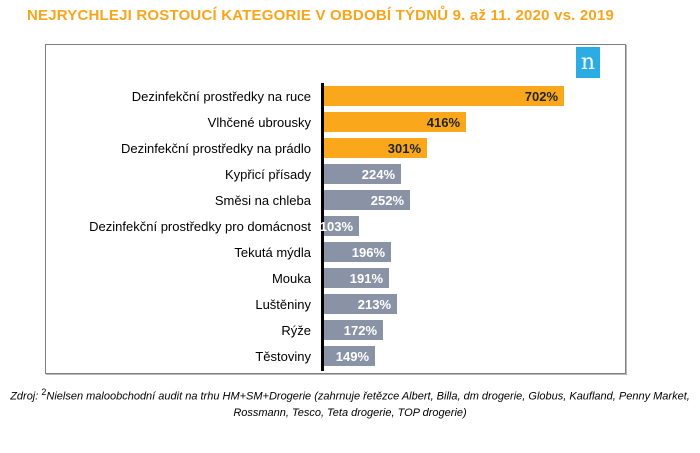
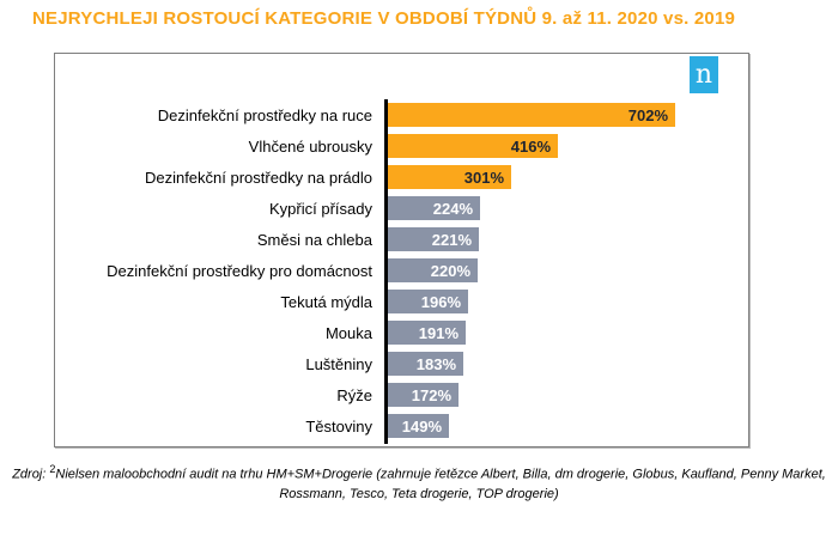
Směsi na chleba: 252% -> 221%
Dezinfekční prostředky pro domácnost: 103% -> 220%
Luštěniny: 213% -> 183%
